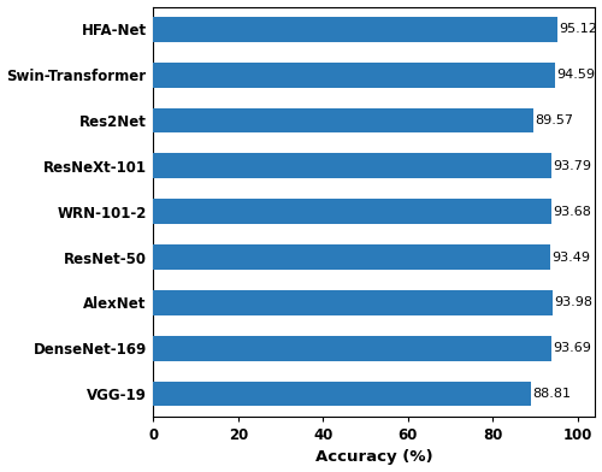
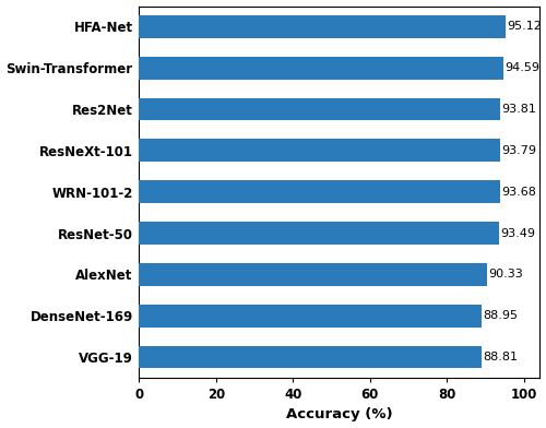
Res2Net: 89.57 -> 93.81
AlexNet: 93.98 -> 90.33
DenseNet-169: 93.69 -> 88.95
